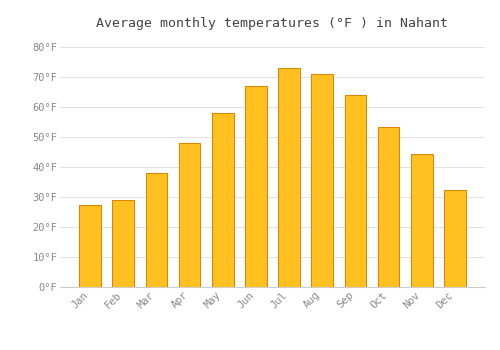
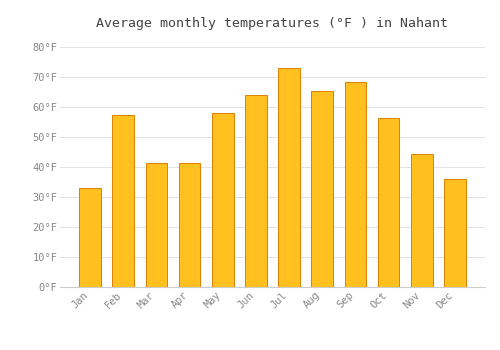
Jan: 27.5°F -> 33.0°F
Feb: 29.0°F -> 57.5°F
Mar: 38.0°F -> 41.5°F
Apr: 48.0°F -> 41.5°F
Jun: 67.0°F -> 64.0°F
Aug: 71.0°F -> 65.5°F
Sep: 64.0°F -> 68.5°F
Oct: 53.5°F -> 56.5°F
Dec: 32.5°F -> 36.0°F
